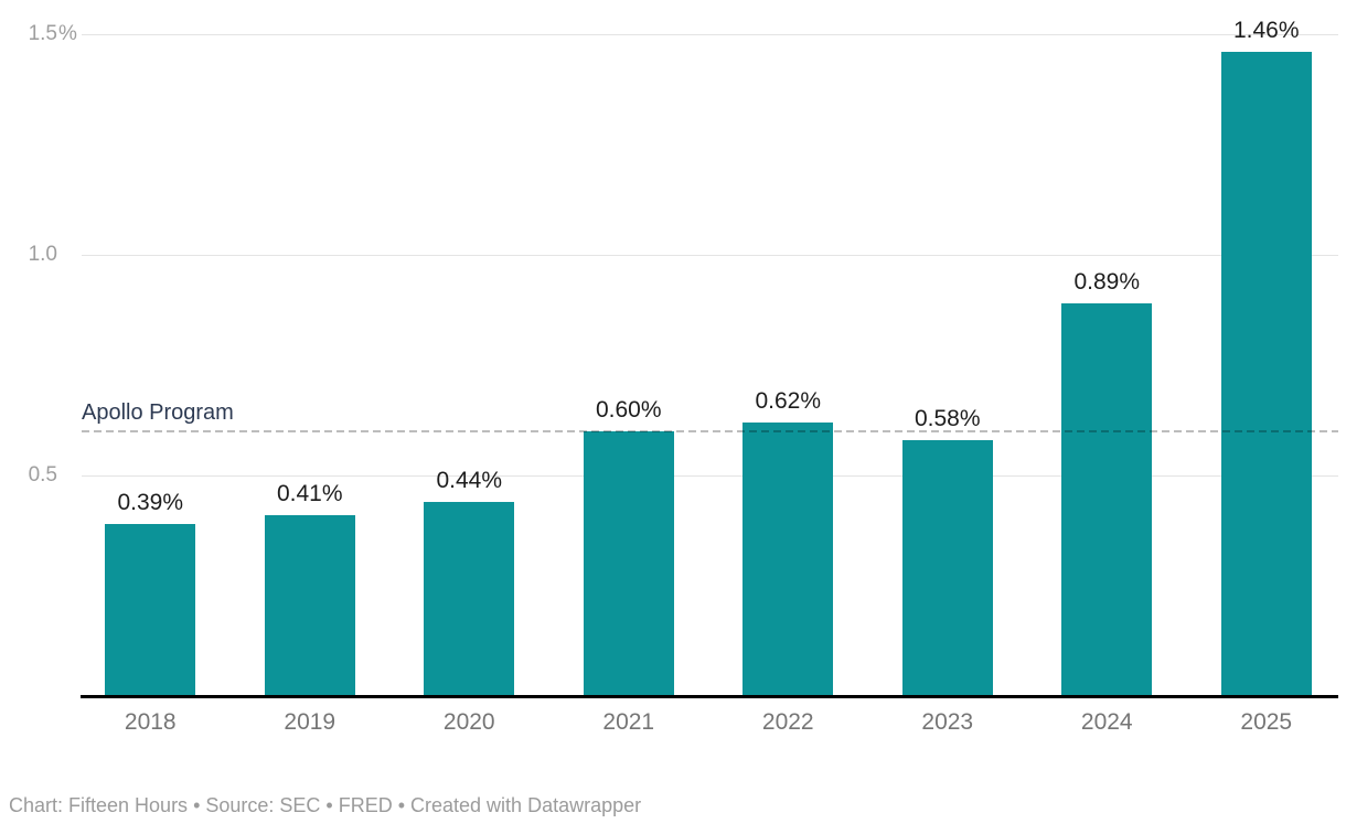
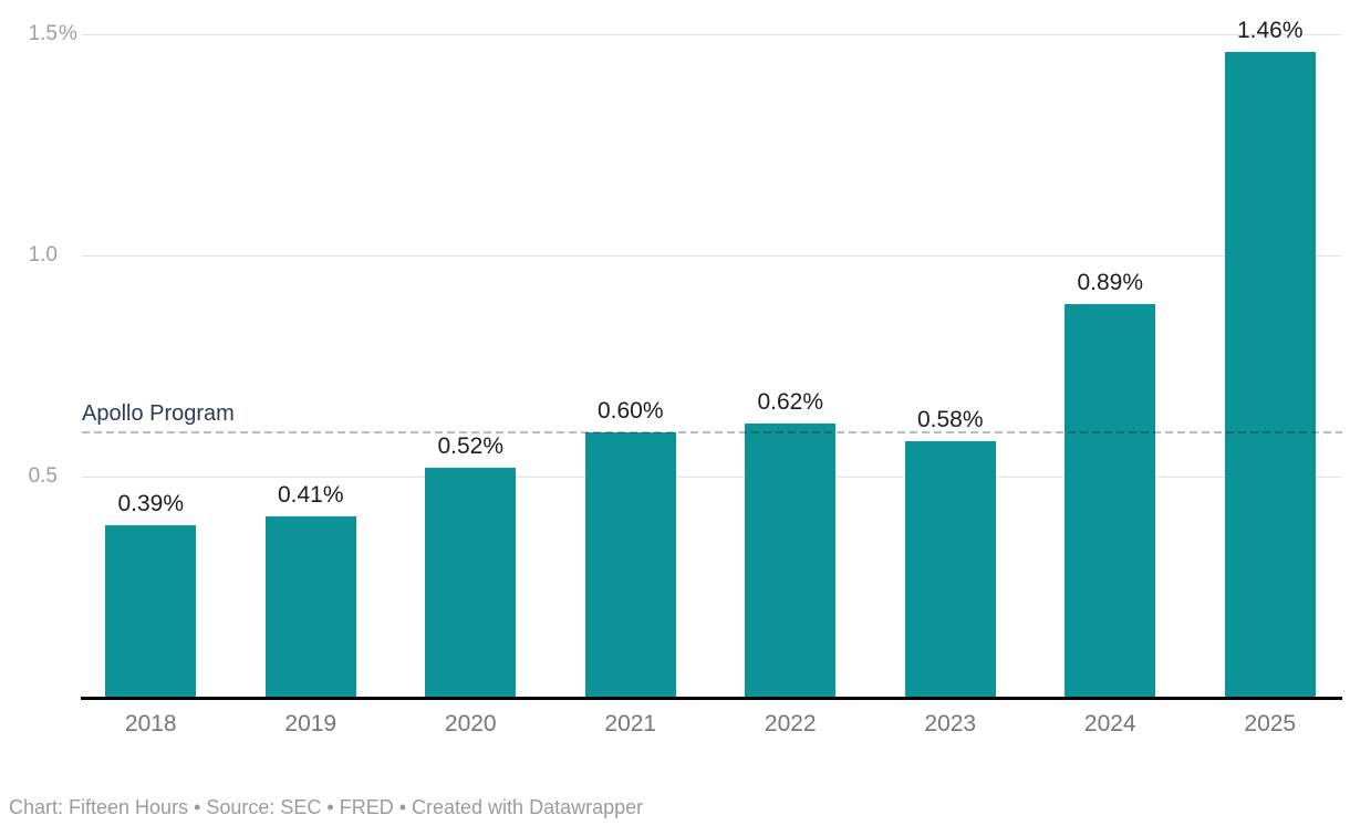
2020: 0.44% -> 0.52%
